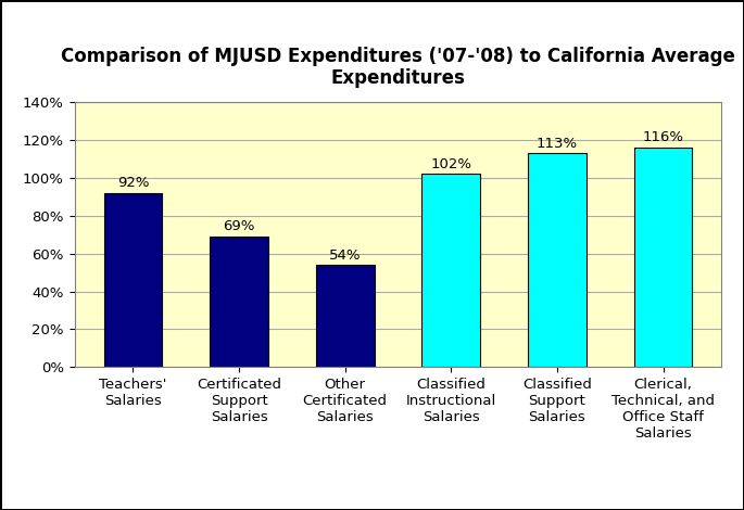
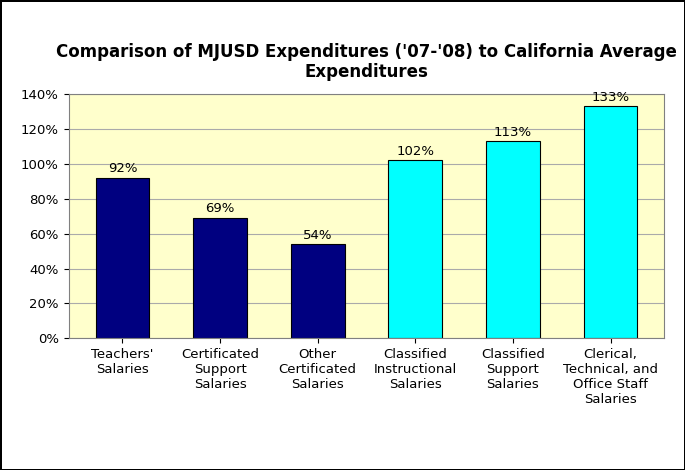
Clerical, Technical, and Office Staff Salaries: 116% -> 133%
